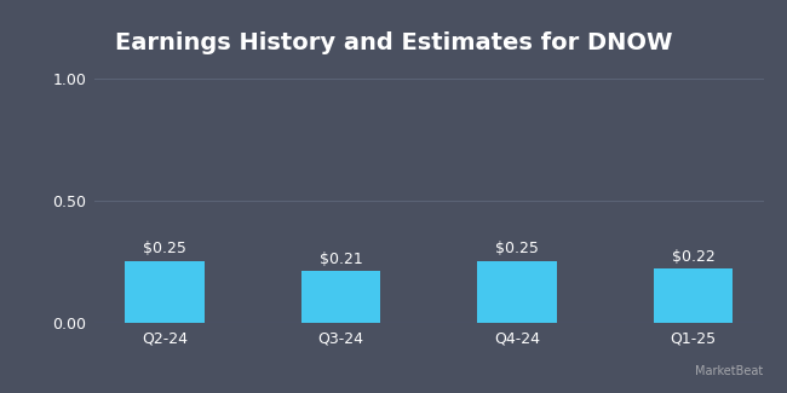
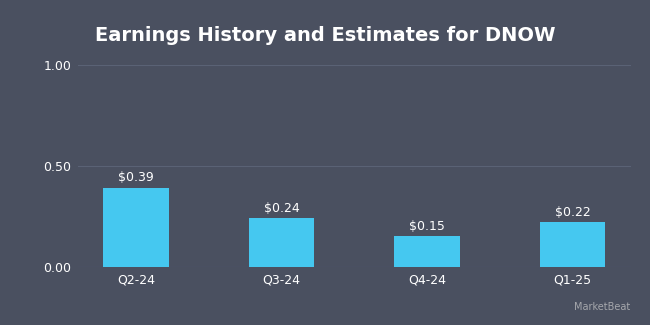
Q2-24: $0.25 -> $0.39
Q3-24: $0.21 -> $0.24
Q4-24: $0.25 -> $0.15
